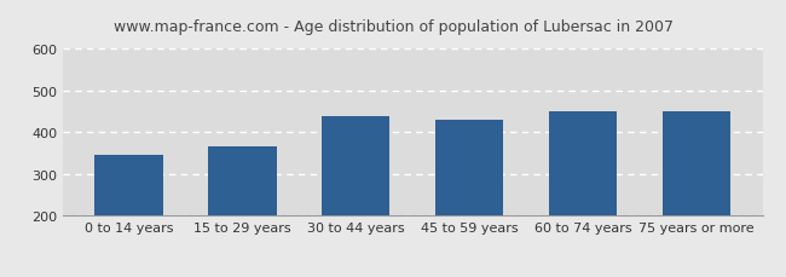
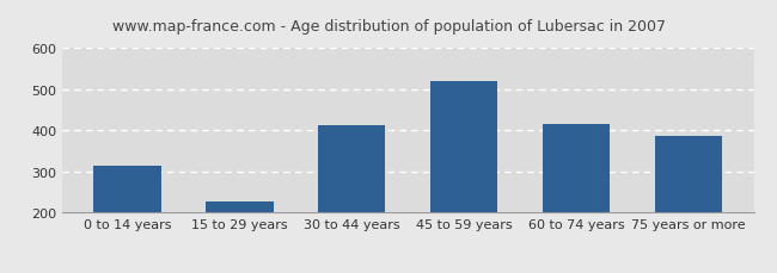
0 to 14 years: 345 -> 315
15 to 29 years: 365 -> 228
30 to 44 years: 440 -> 413
45 to 59 years: 430 -> 520
60 to 74 years: 450 -> 415
75 years or more: 450 -> 388
